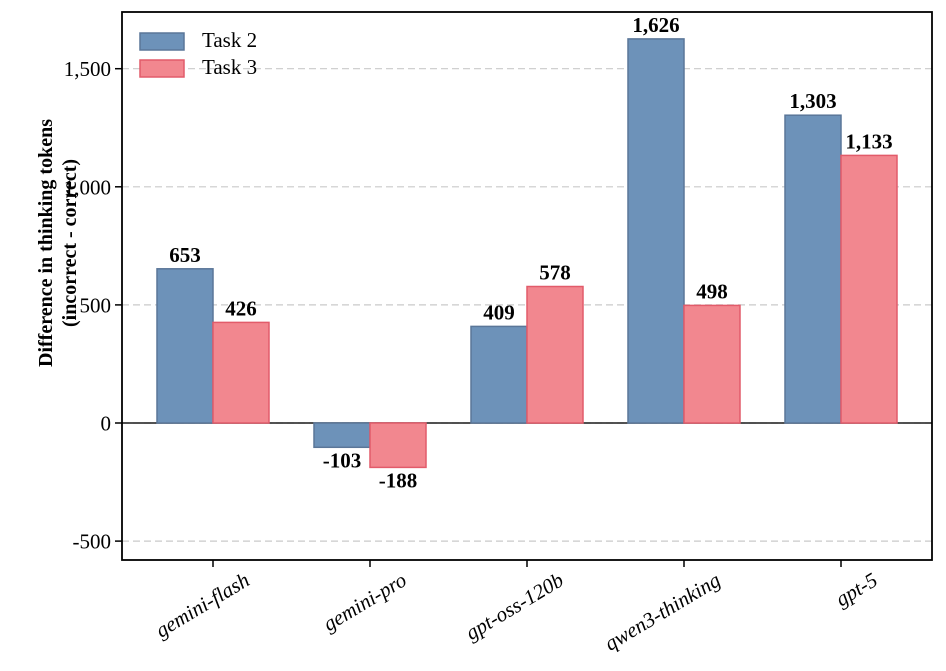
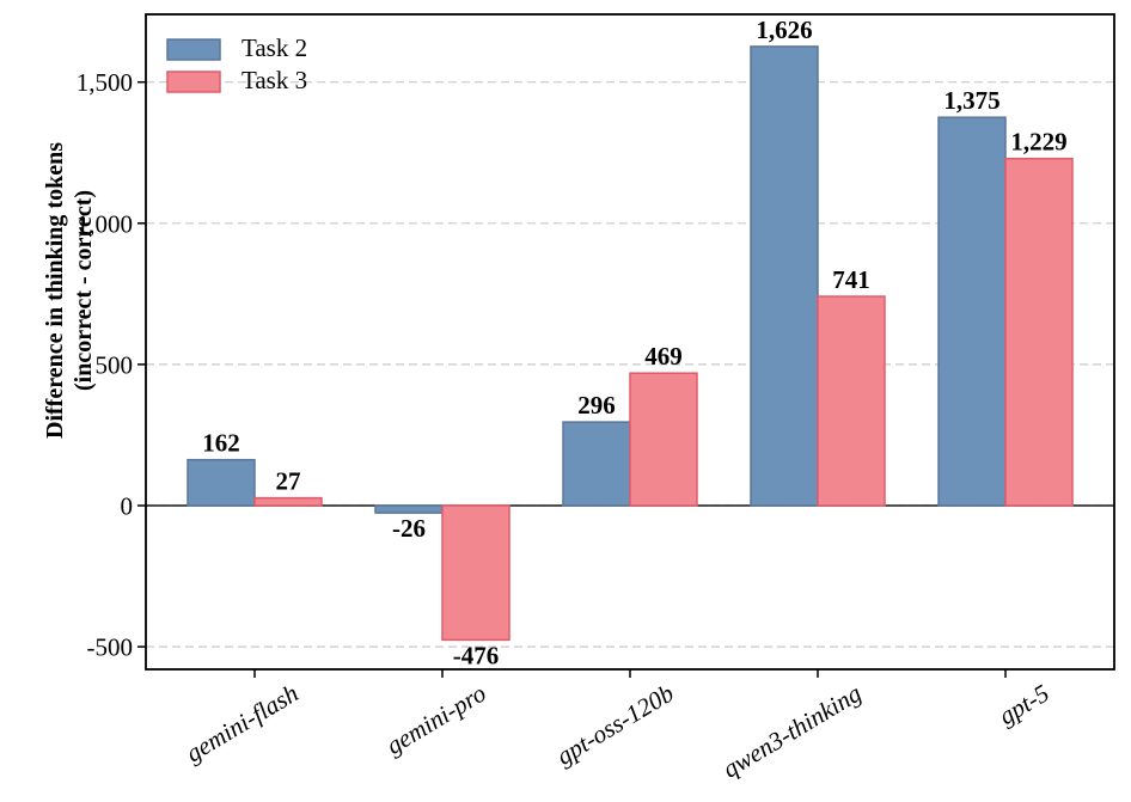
Task 2/gemini-flash: 653 -> 162
Task 3/gemini-flash: 426 -> 27
Task 2/gemini-pro: -103 -> -26
Task 3/gemini-pro: -188 -> -476
Task 2/gpt-oss-120b: 409 -> 296
Task 3/gpt-oss-120b: 578 -> 469
Task 3/qwen3-thinking: 498 -> 741
Task 2/gpt-5: 1,303 -> 1,375
Task 3/gpt-5: 1,133 -> 1,229
